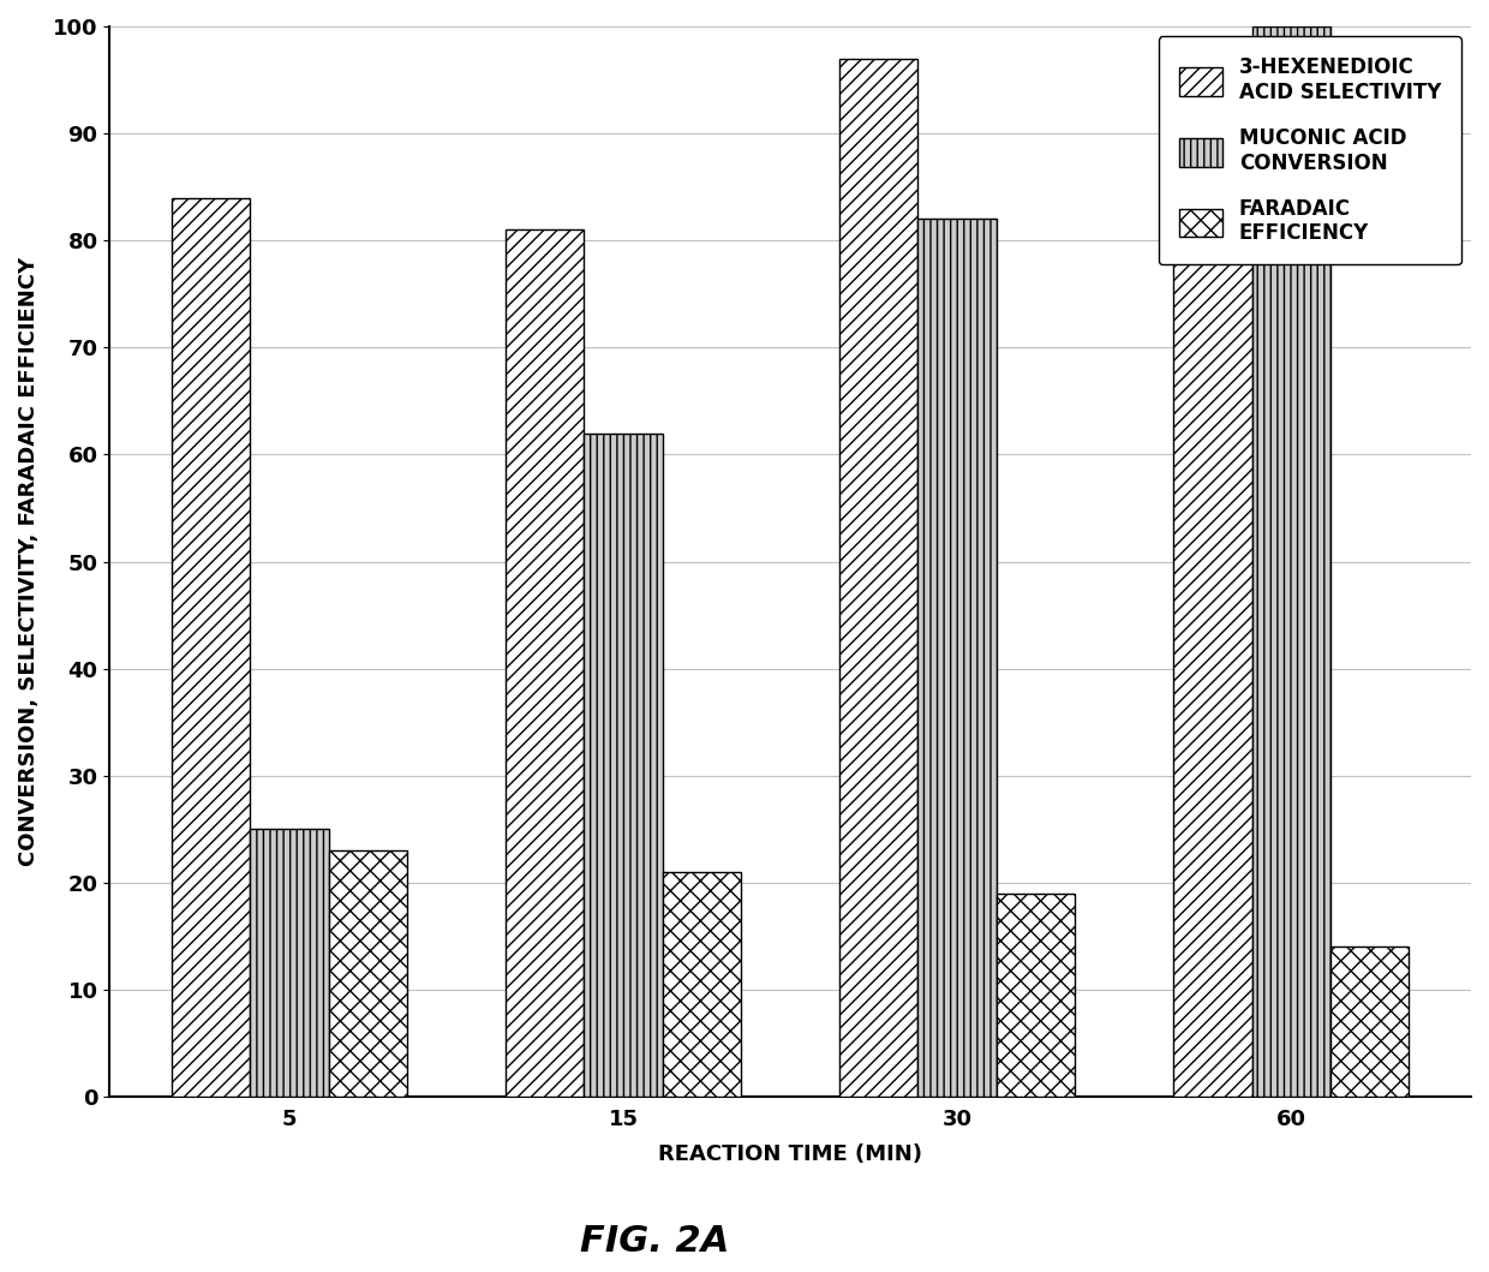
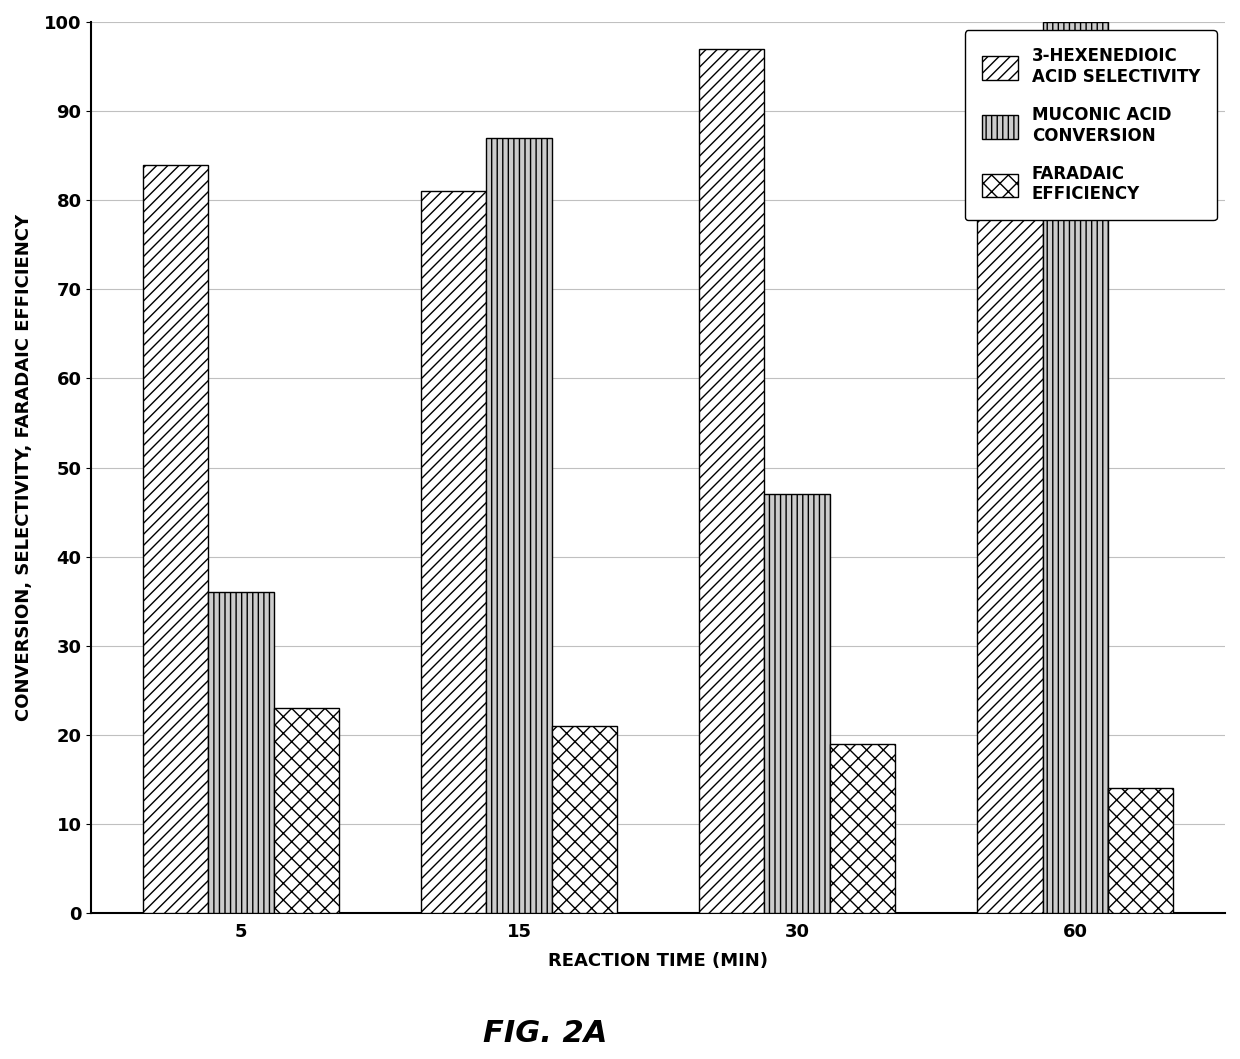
MUCONIC ACID CONVERSION/5: 25 -> 36
MUCONIC ACID CONVERSION/15: 62 -> 87
MUCONIC ACID CONVERSION/30: 82 -> 47
